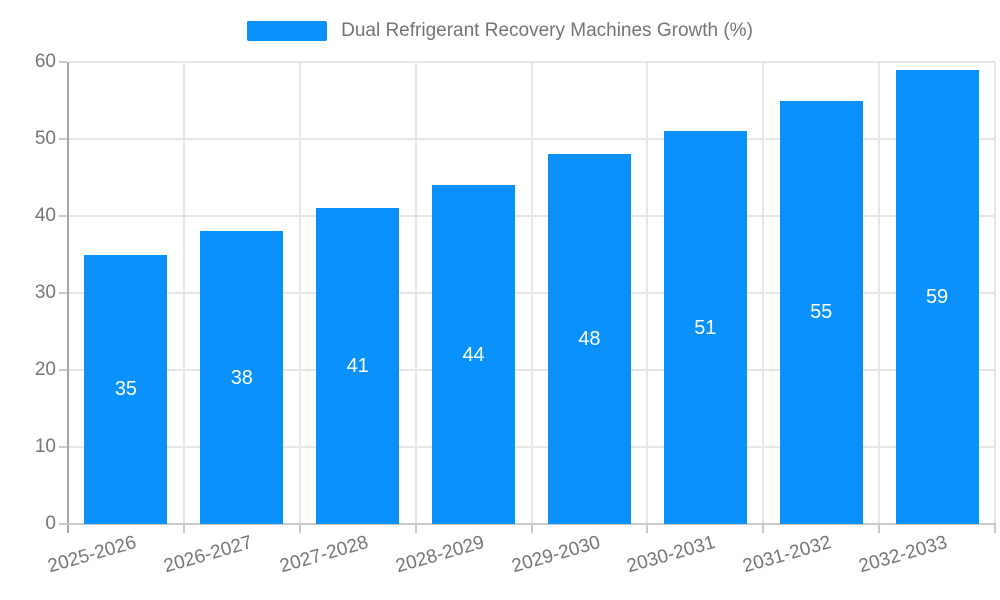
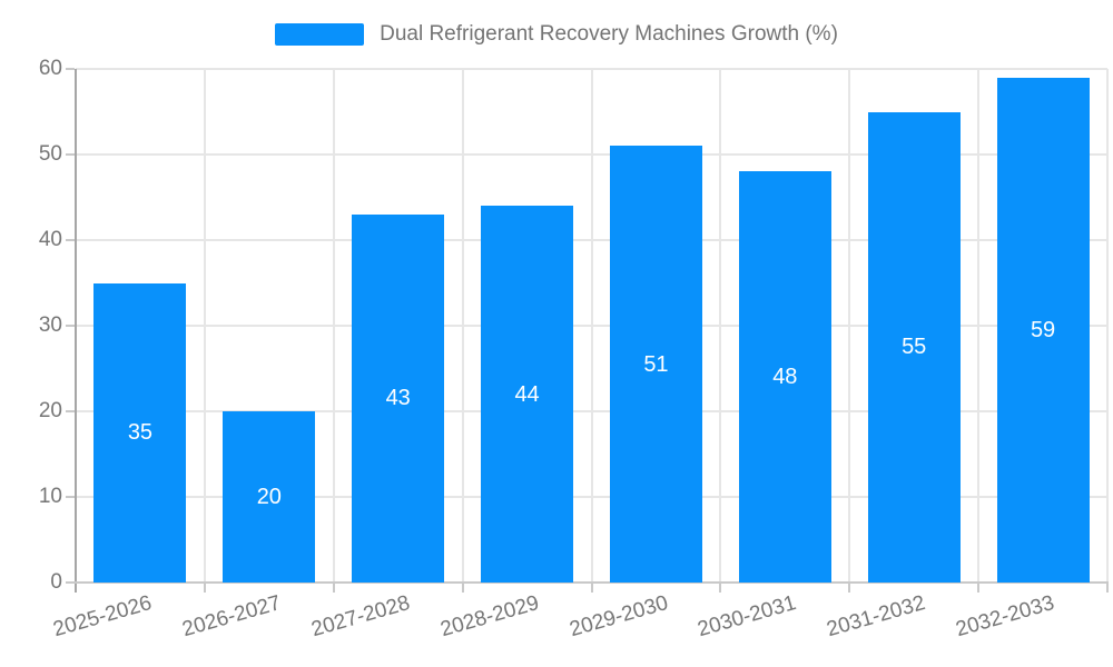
2026-2027: 38 -> 20
2027-2028: 41 -> 43
2029-2030: 48 -> 51
2030-2031: 51 -> 48
